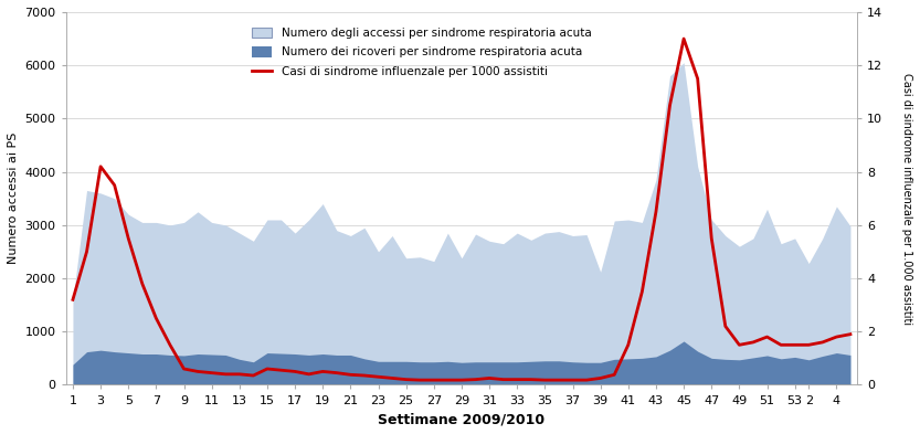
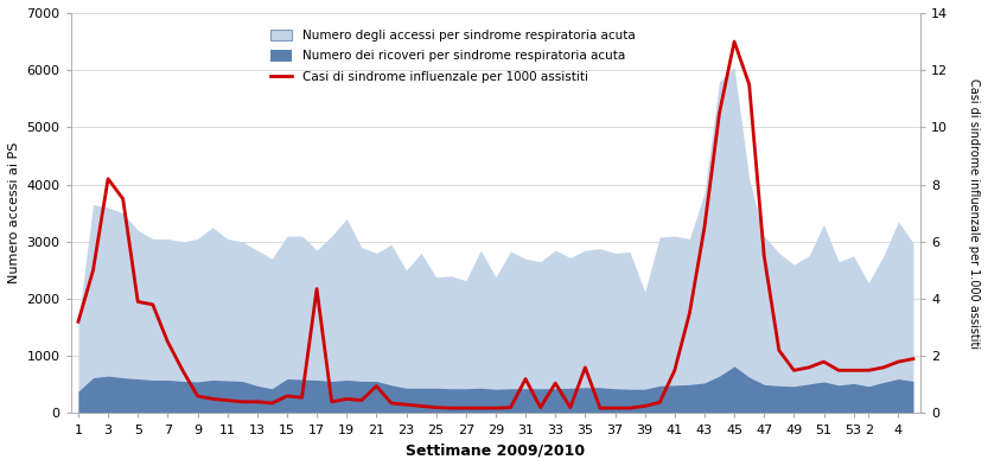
Casi di sindrome influenzale per 1000 assistiti/5: 5.50 -> 3.90
Casi di sindrome influenzale per 1000 assistiti/17: 0.50 -> 4.35
Casi di sindrome influenzale per 1000 assistiti/21: 0.38 -> 0.95
Casi di sindrome influenzale per 1000 assistiti/31: 0.25 -> 1.20
Casi di sindrome influenzale per 1000 assistiti/33: 0.20 -> 1.05
Casi di sindrome influenzale per 1000 assistiti/35: 0.18 -> 1.60
